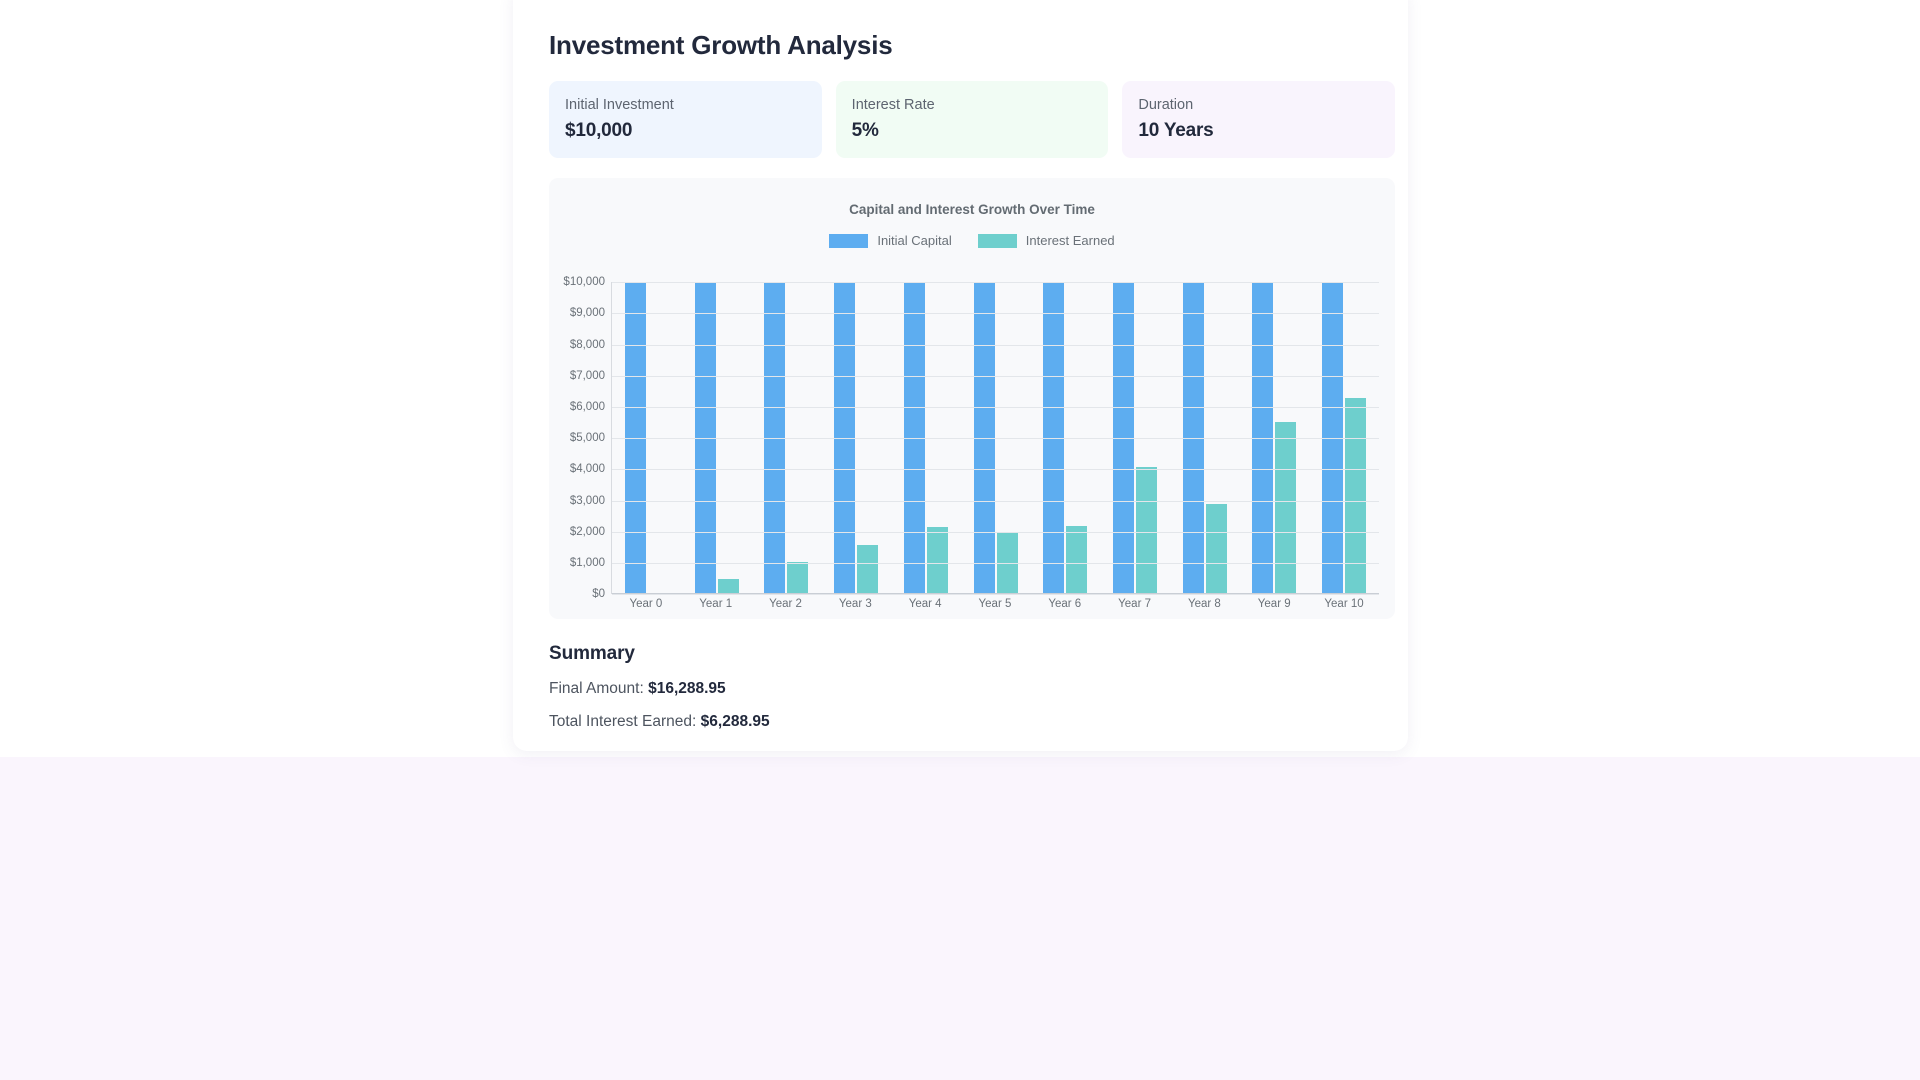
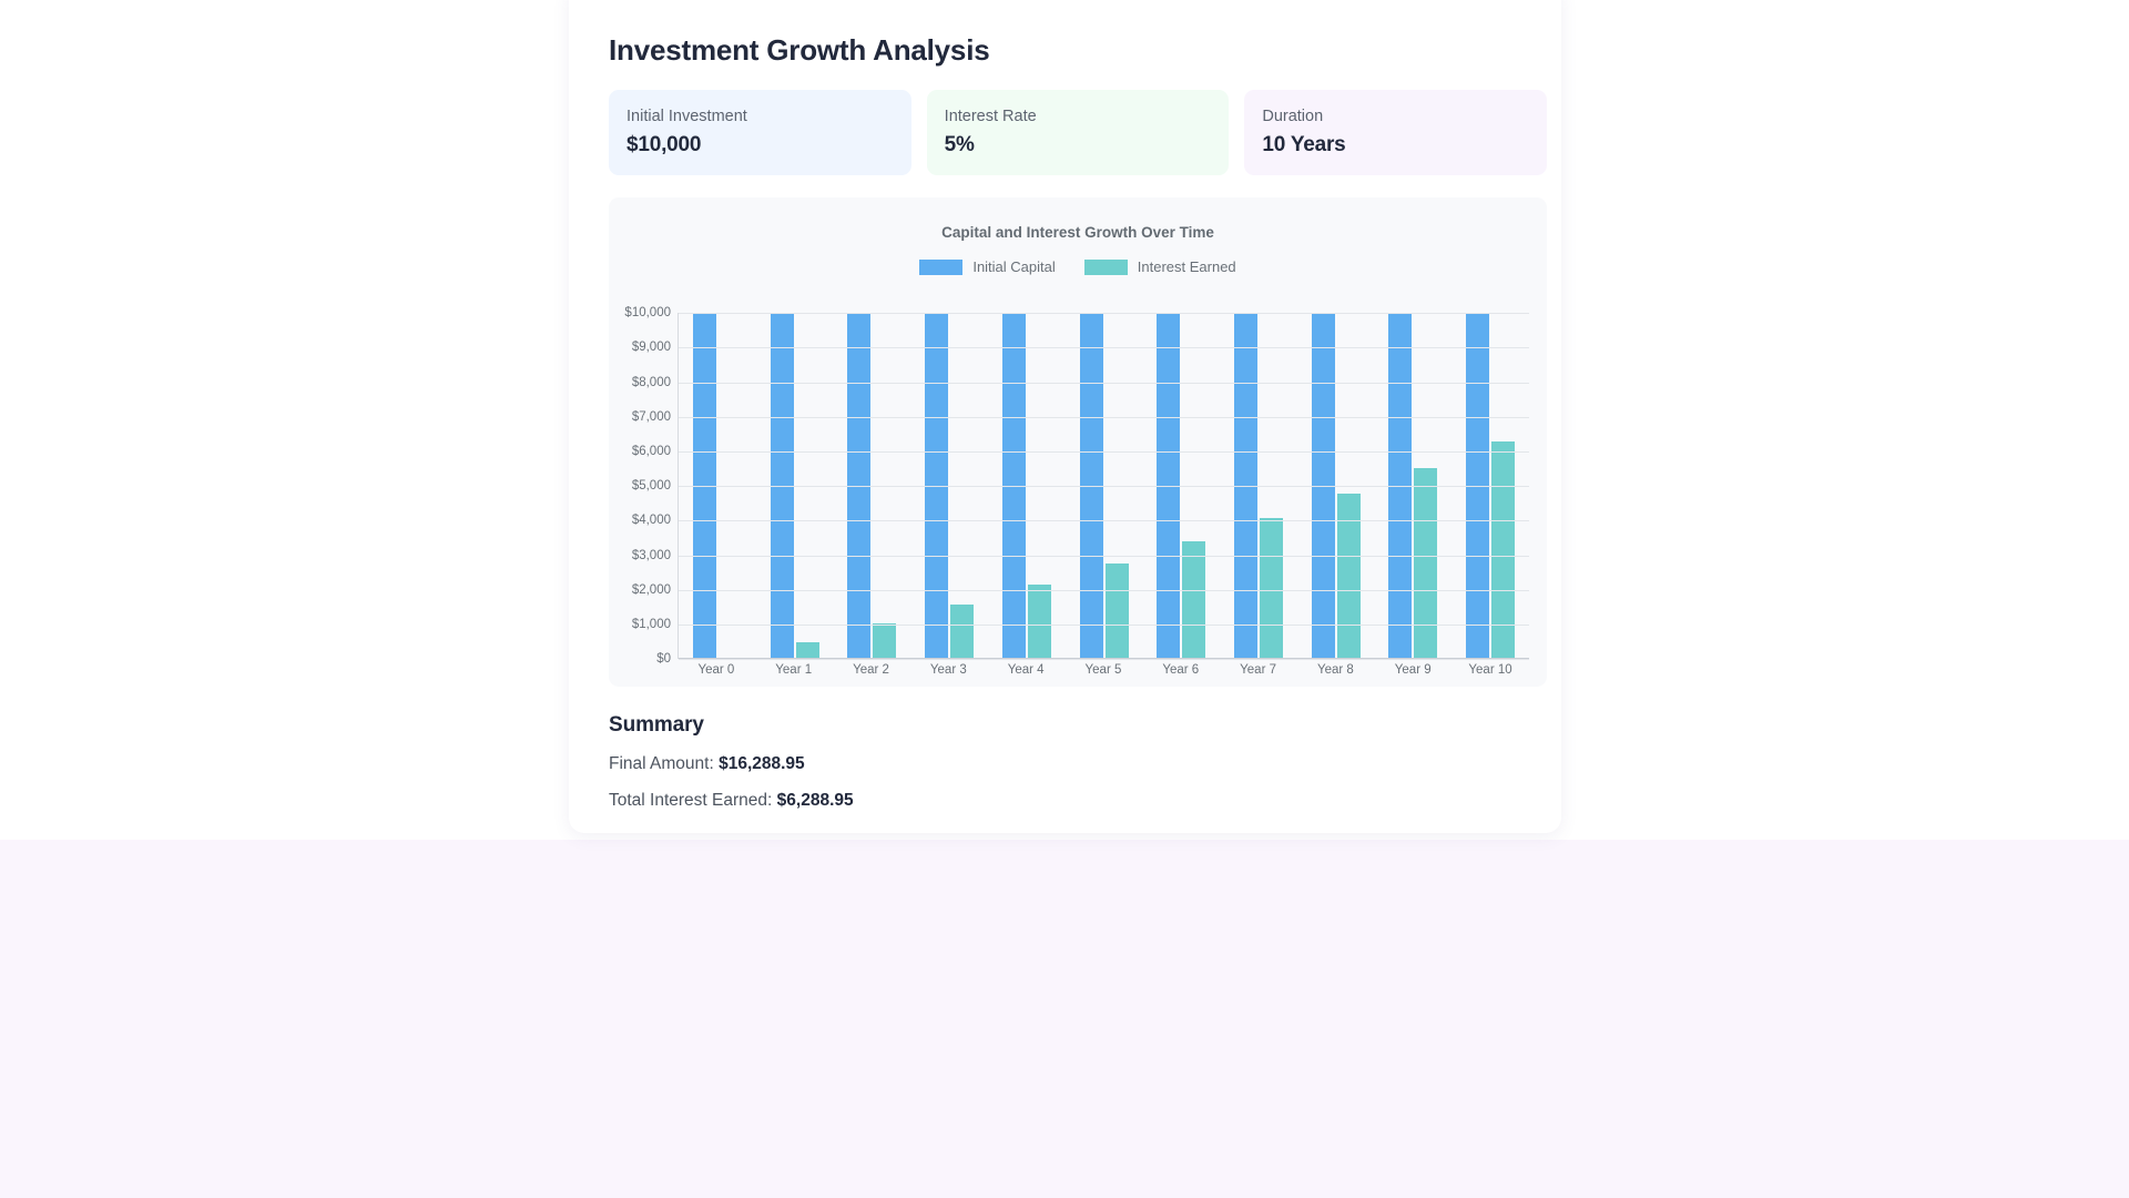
Interest Earned/Year 5: $2000 -> $2800
Interest Earned/Year 6: $2200 -> $3400
Interest Earned/Year 8: $2900 -> $4800
